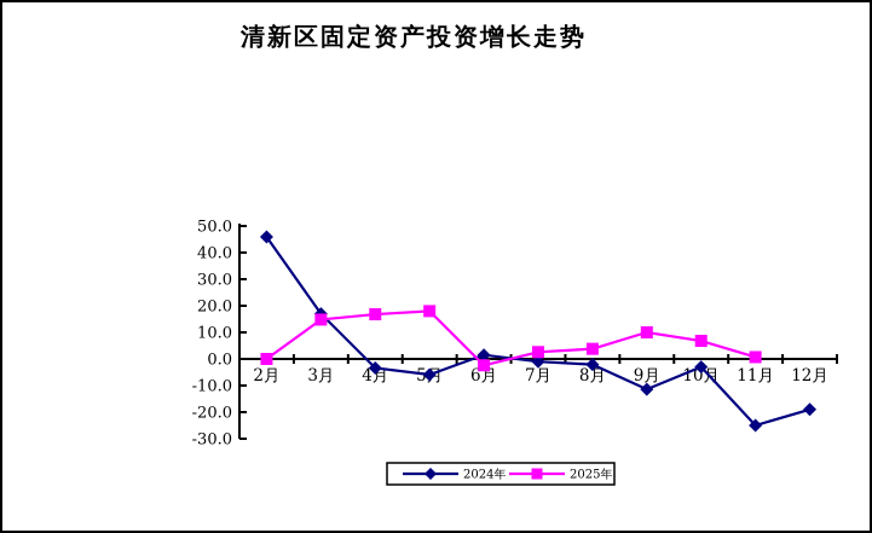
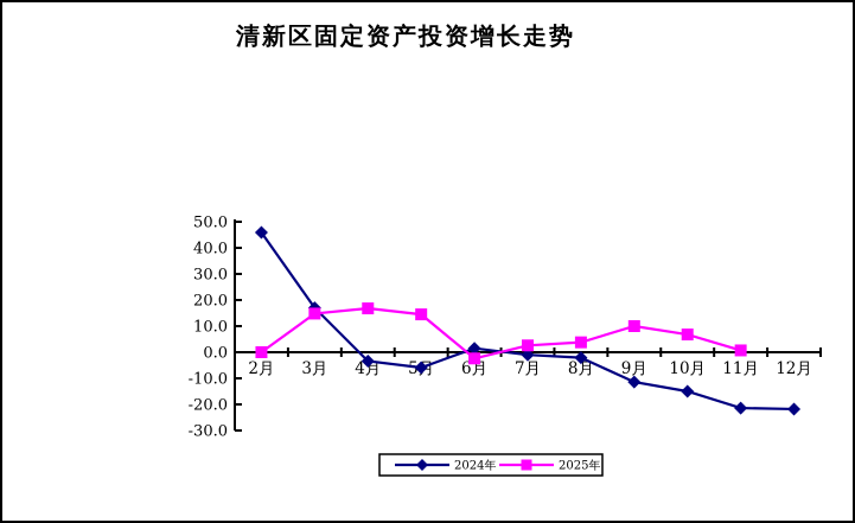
2025年/5月: 18 -> 14
2024年/10月: -3 -> -15
2024年/11月: -25 -> -21
2024年/12月: -19 -> -22
